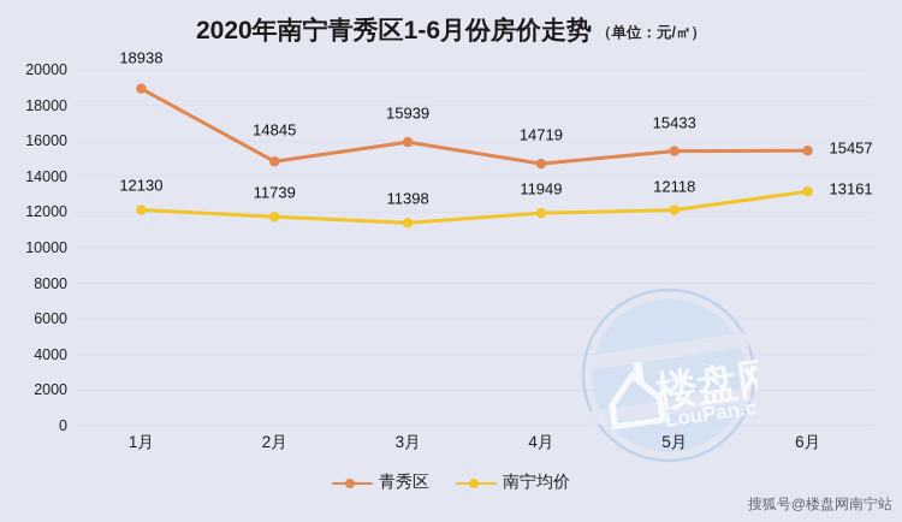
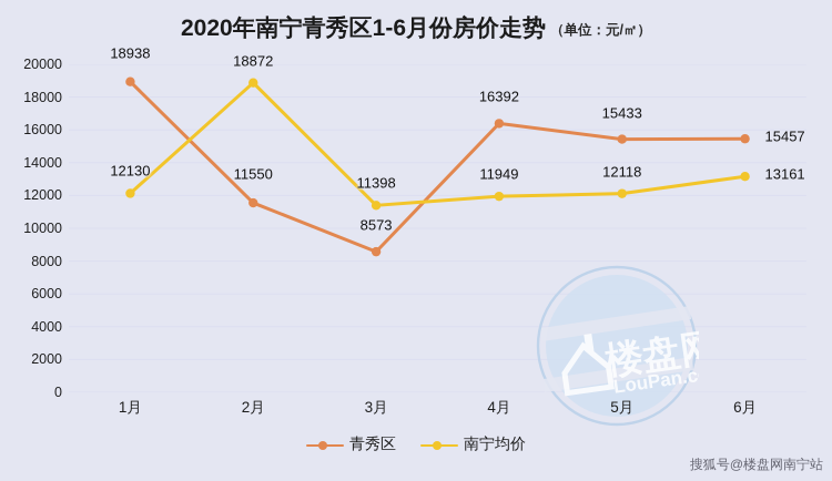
青秀区/2月: 14845 -> 11550
南宁均价/2月: 11739 -> 18872
青秀区/3月: 15939 -> 8573
青秀区/4月: 14719 -> 16392
